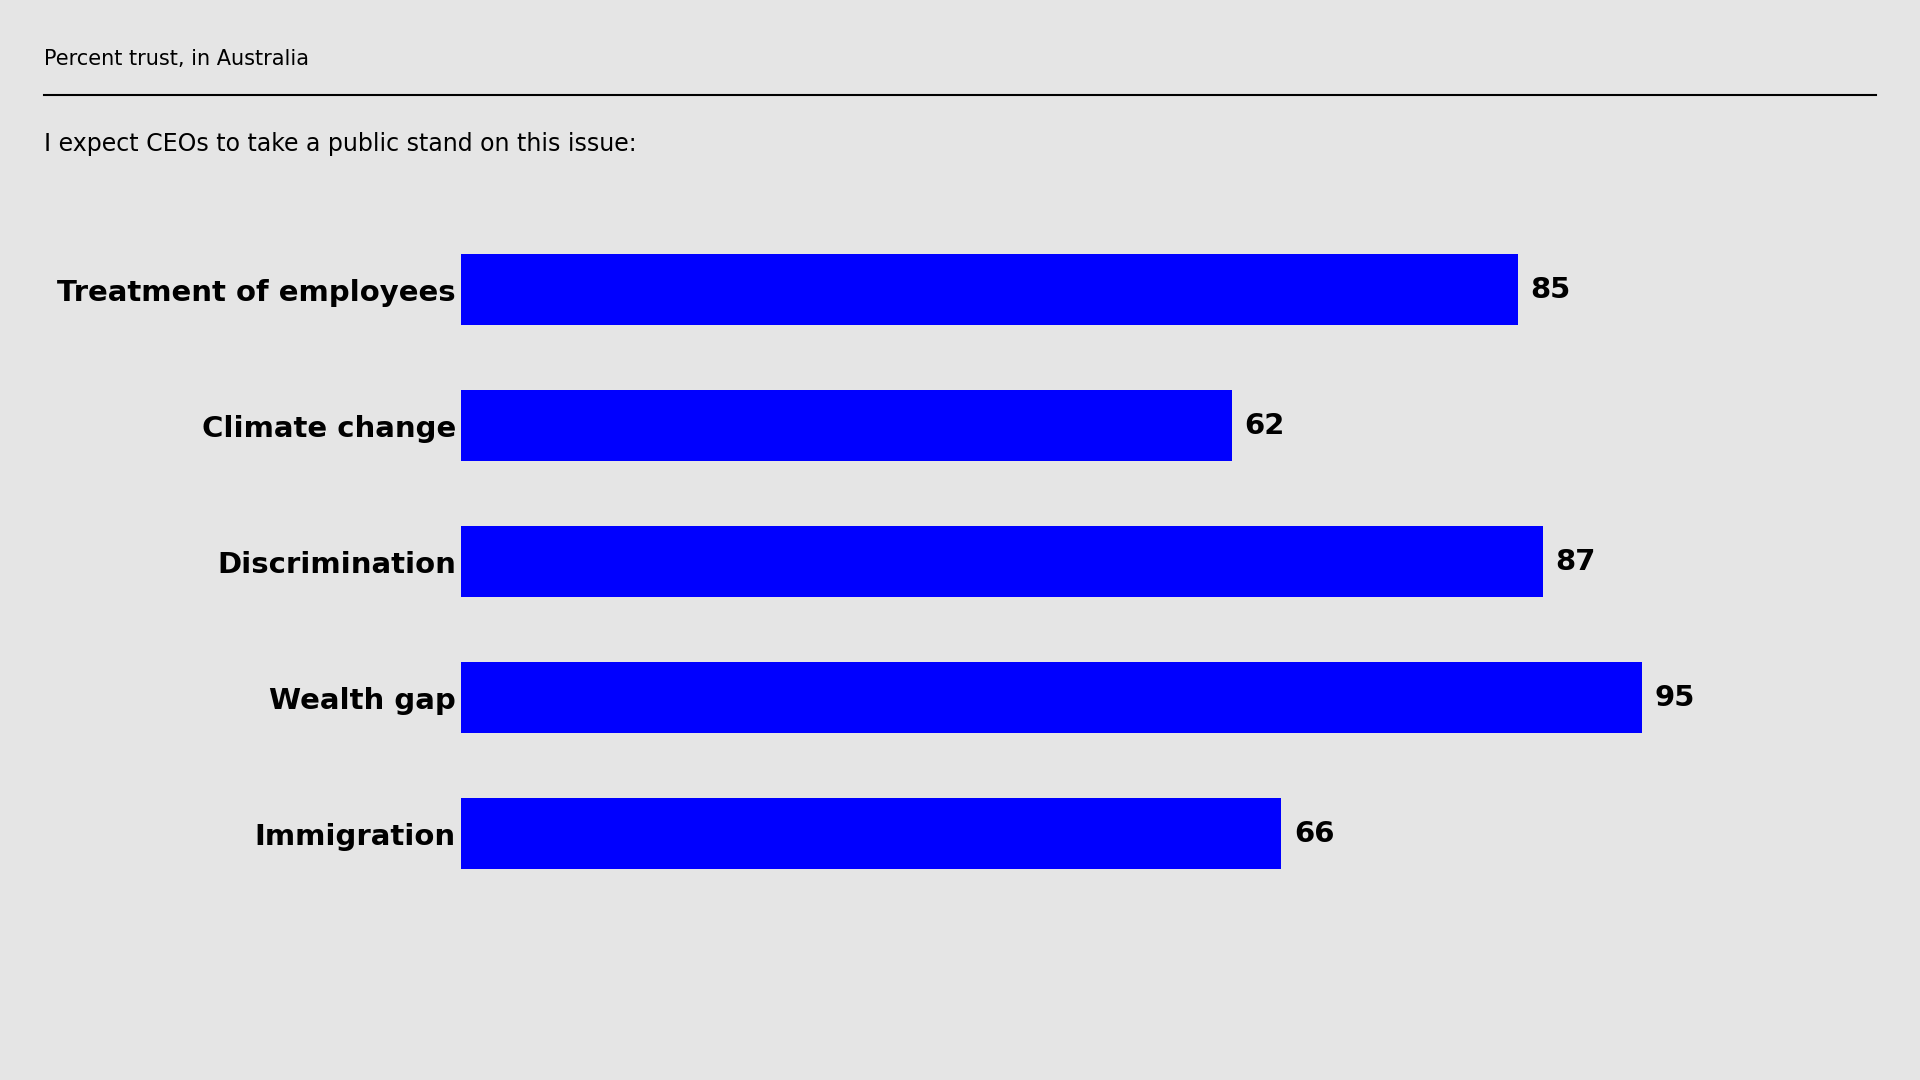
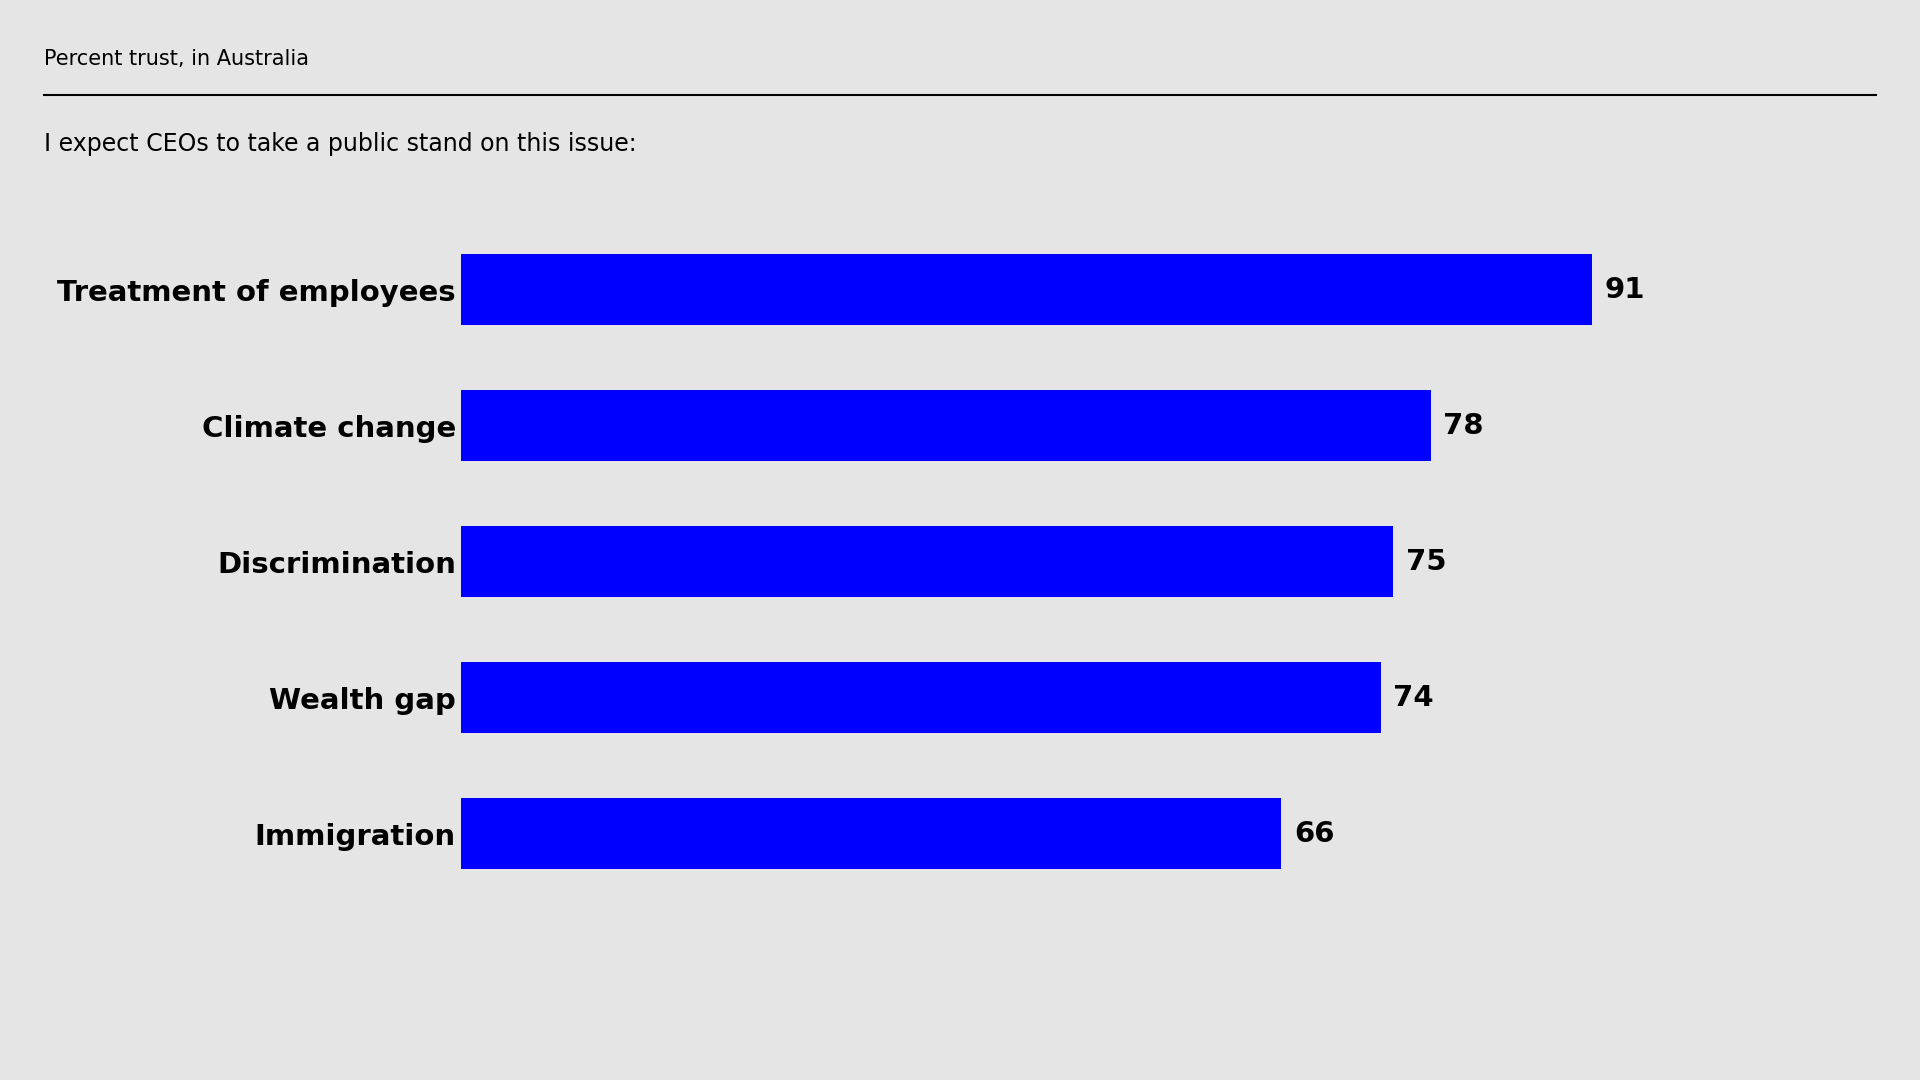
Treatment of employees: 85 -> 91
Climate change: 62 -> 78
Discrimination: 87 -> 75
Wealth gap: 95 -> 74
